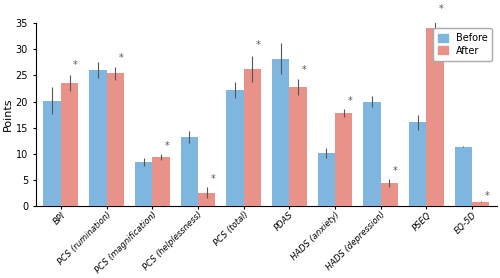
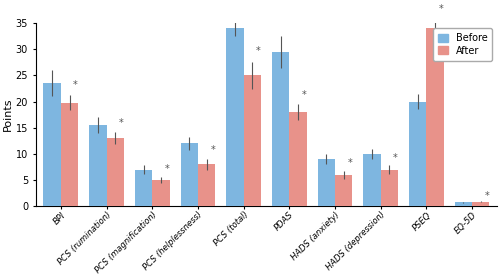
Before/BPI: 20.2 -> 23.5
After/BPI: 23.6 -> 19.8
Before/PCS (rumination): 26.0 -> 15.5
After/PCS (rumination): 25.4 -> 13.0
Before/PCS (magnification): 8.4 -> 7.0
After/PCS (magnification): 9.4 -> 5.0
Before/PCS (helplessness): 13.2 -> 12.0
After/PCS (helplessness): 2.6 -> 8.0
Before/PCS (total): 22.2 -> 34.0
After/PCS (total): 26.2 -> 25.0
Before/PDAS: 28.2 -> 29.5
After/PDAS: 22.8 -> 18.0
Before/HADS (anxiety): 10.2 -> 9.0
After/HADS (anxiety): 17.8 -> 6.0
Before/HADS (depression): 20.0 -> 10.0
After/HADS (depression): 4.4 -> 7.0
Before/PSEQ: 16.0 -> 20.0
Before/EQ-5D: 11.4 -> 0.7
